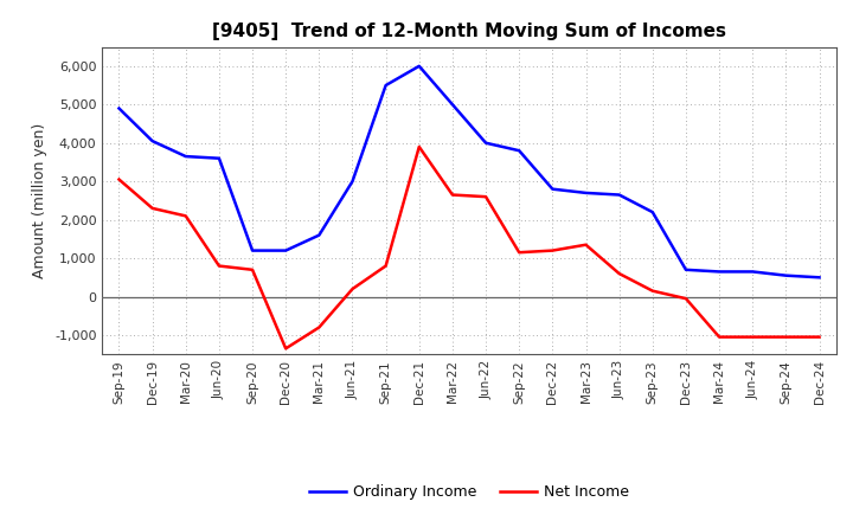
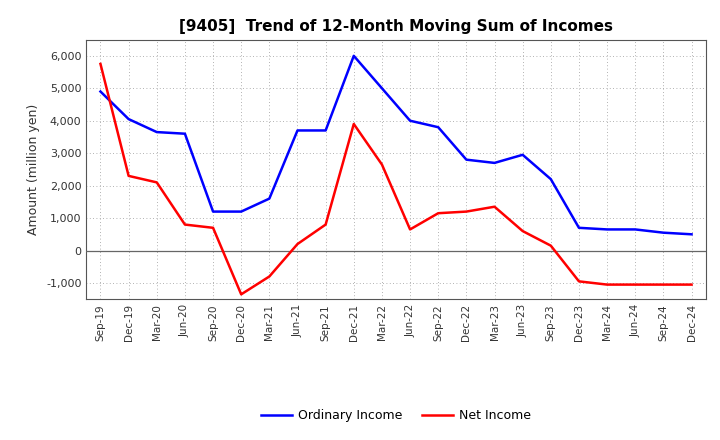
Net Income/Sep-19: 3,050 -> 5,750
Ordinary Income/Jun-21: 3,000 -> 3,700
Ordinary Income/Sep-21: 5,500 -> 3,700
Net Income/Jun-22: 2,600 -> 650
Ordinary Income/Jun-23: 2,650 -> 2,950
Net Income/Dec-23: -50 -> -950
